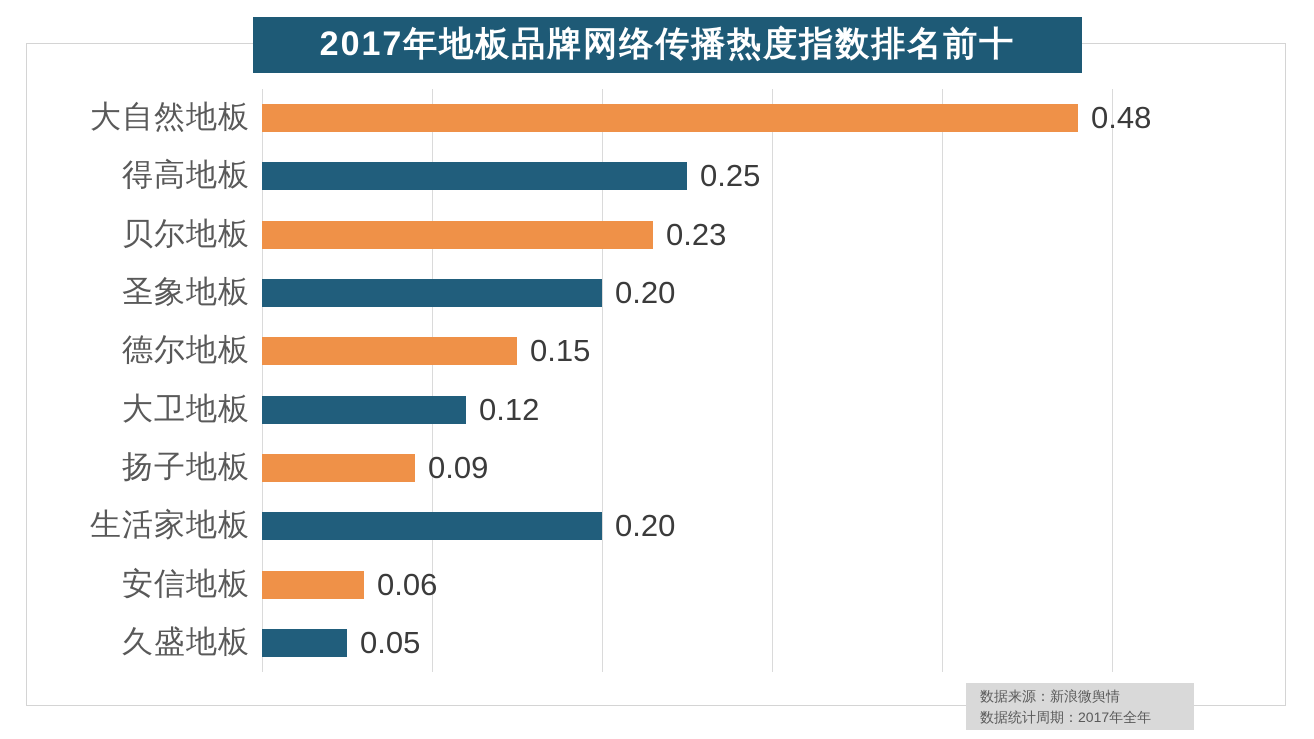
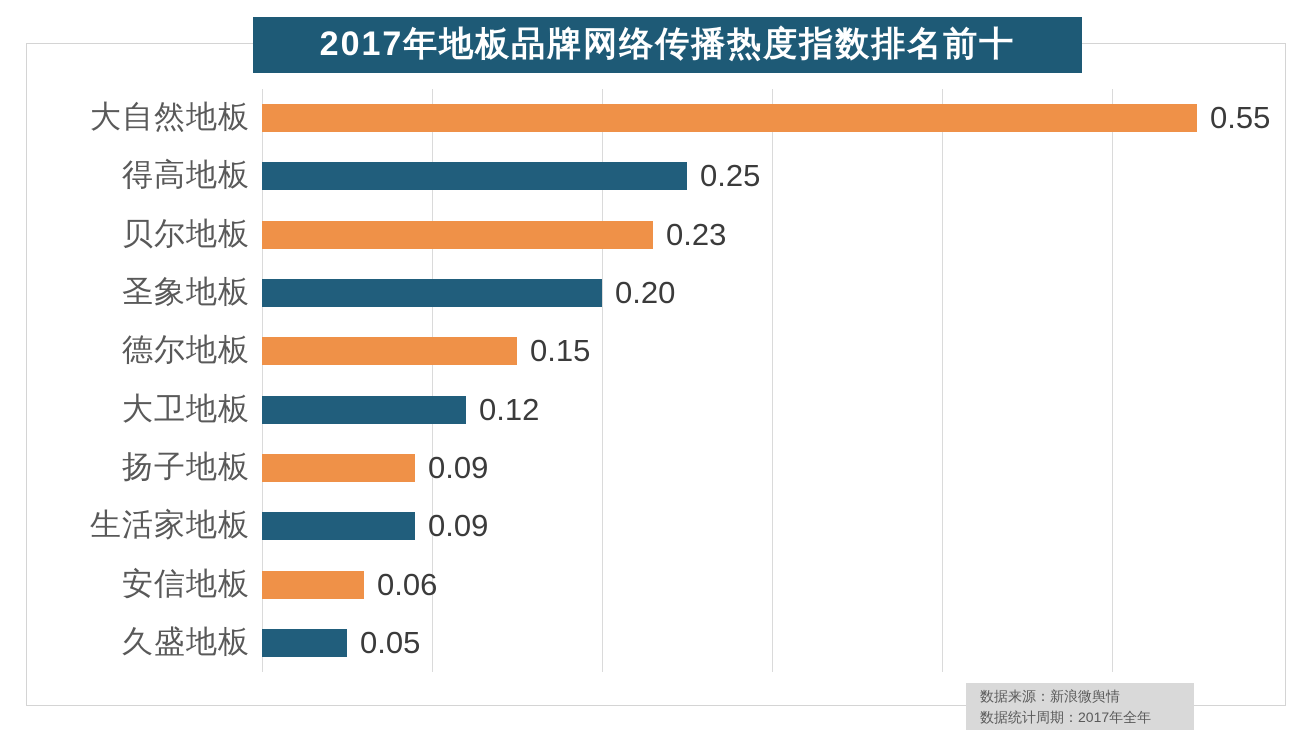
大自然地板: 0.48 -> 0.55
生活家地板: 0.20 -> 0.09
